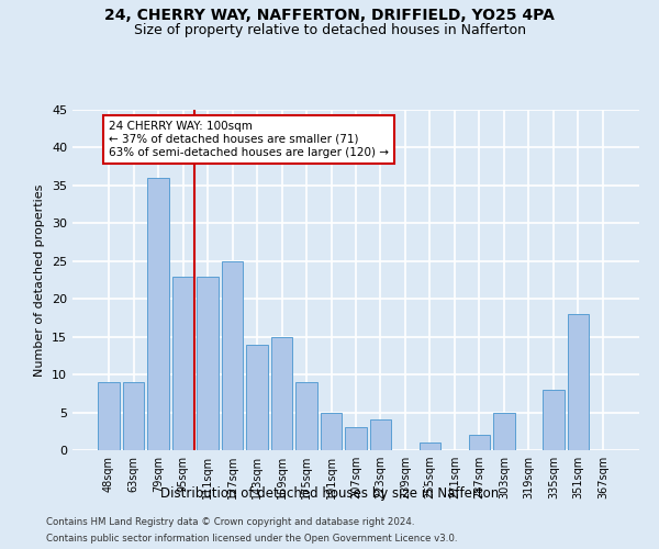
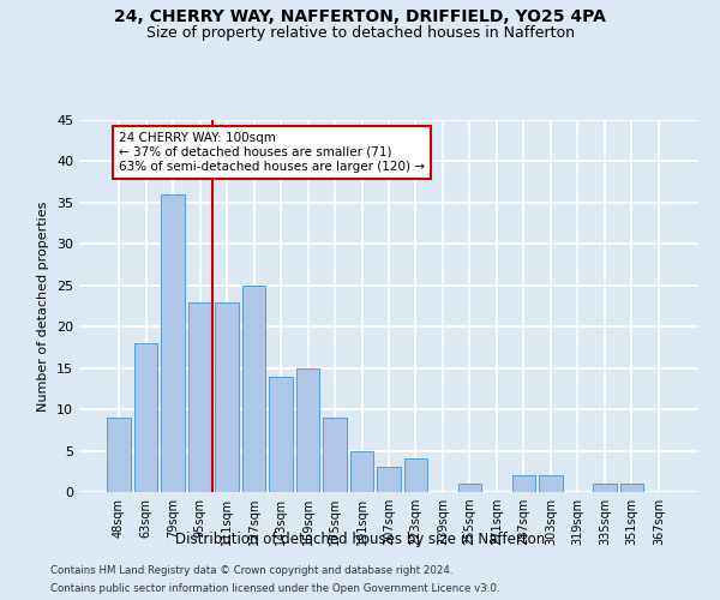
63sqm: 9 -> 18
303sqm: 5 -> 2
335sqm: 8 -> 1
351sqm: 18 -> 1
